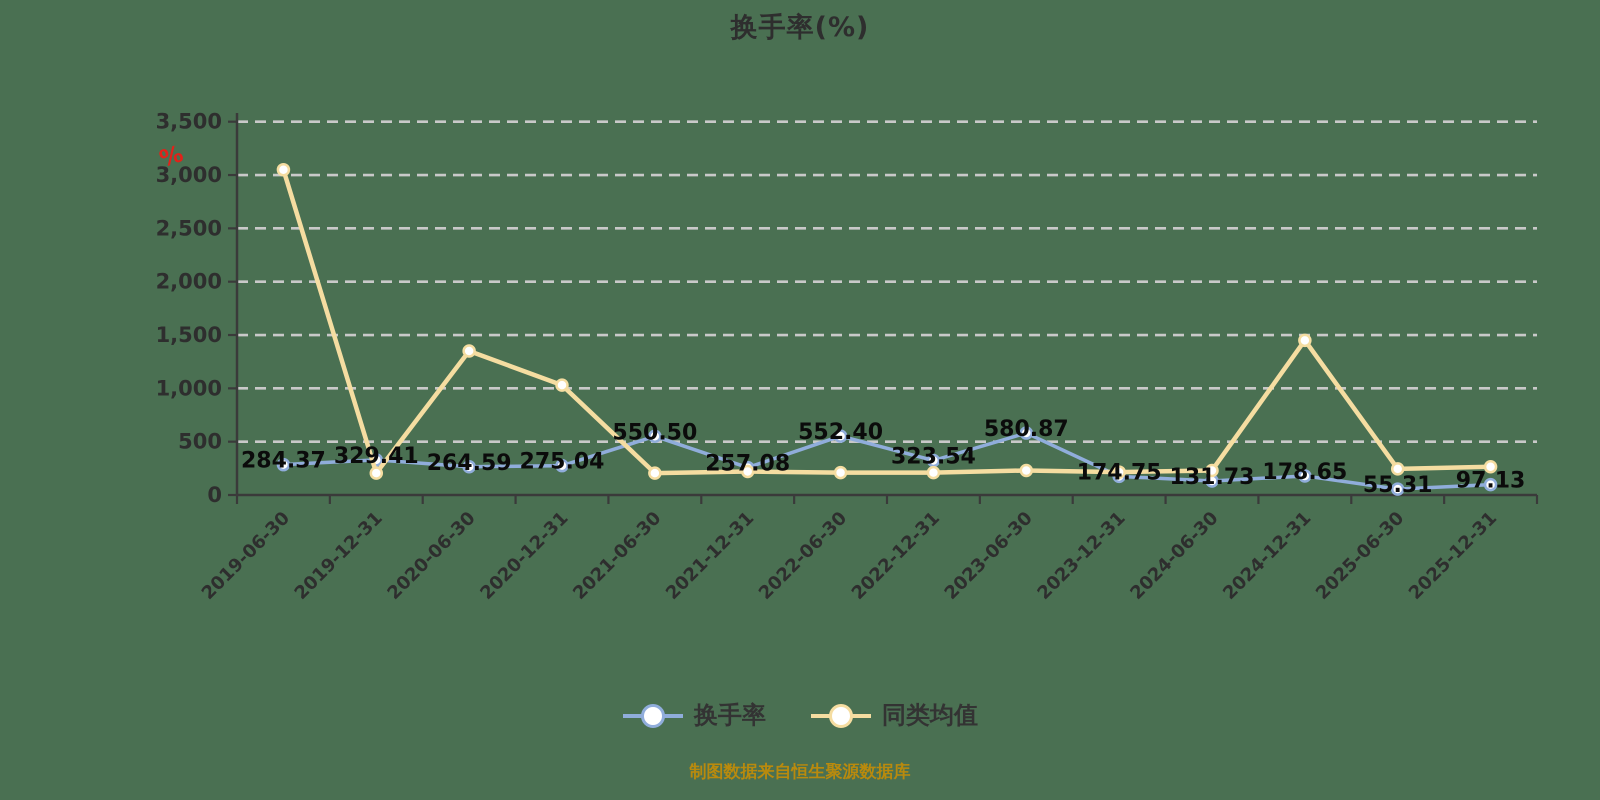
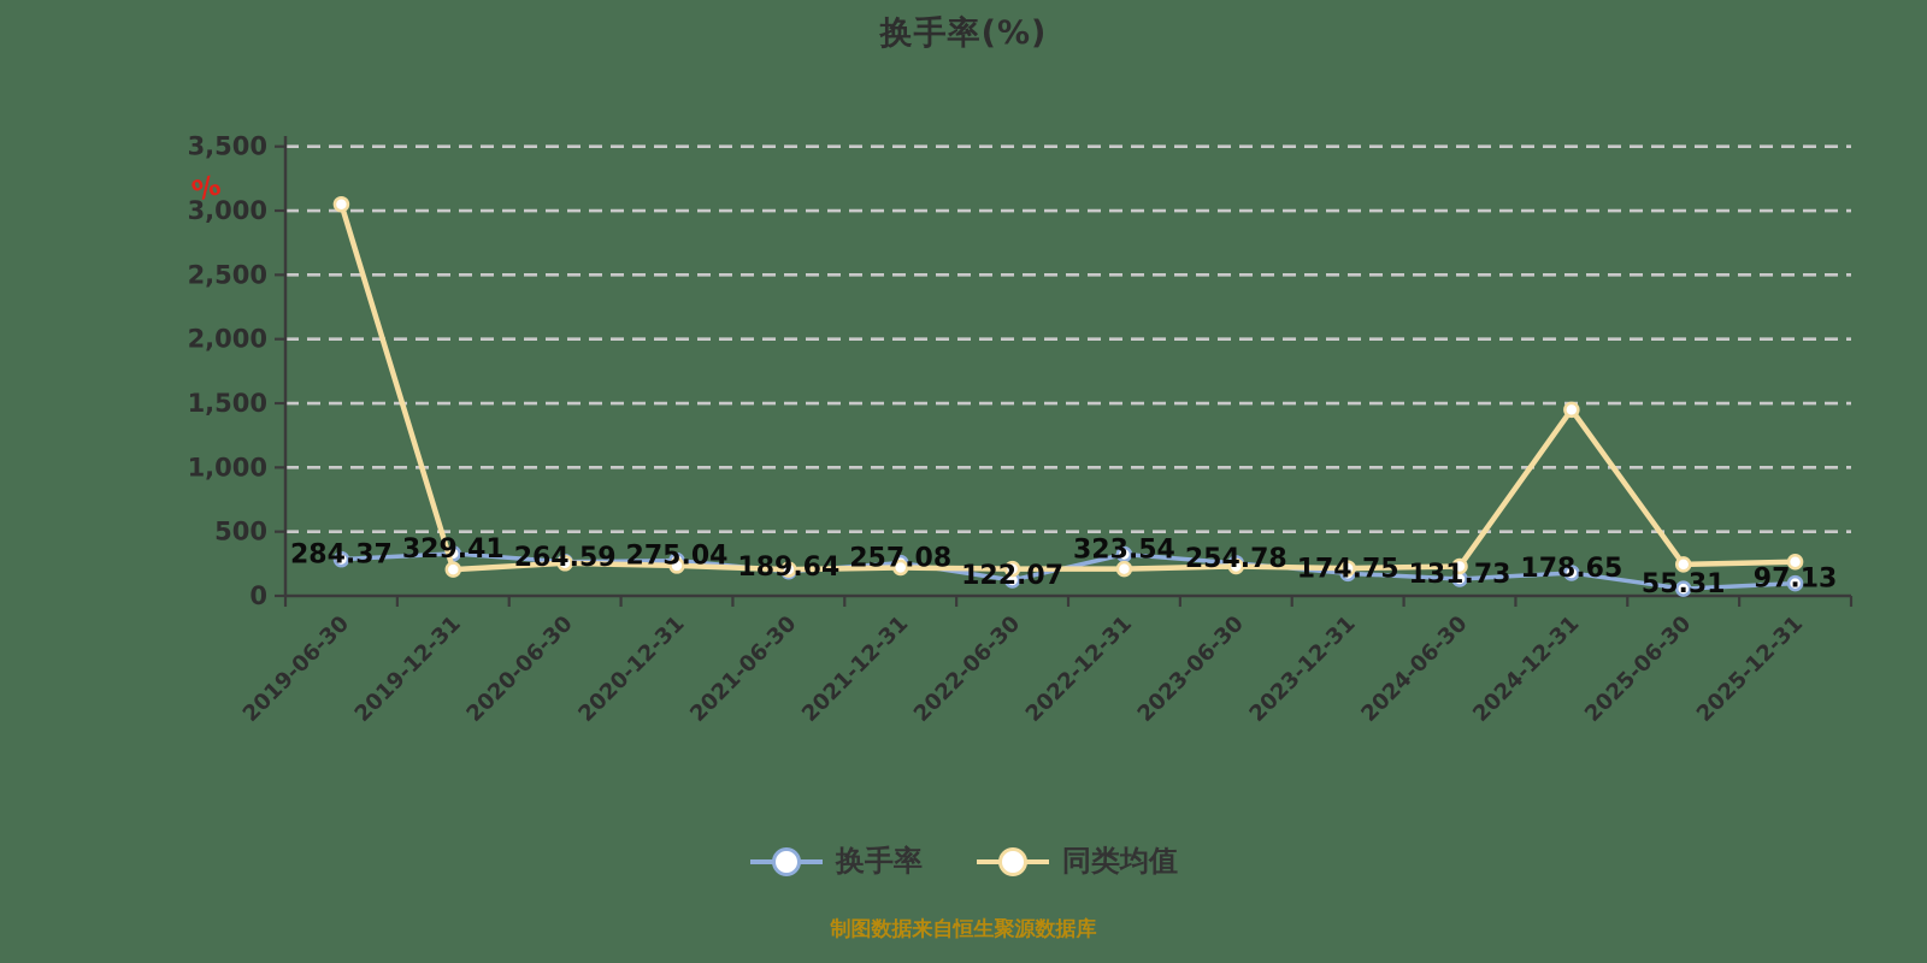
同类均值/2020-06-30: 1350 -> 260
同类均值/2020-12-31: 1030 -> 240
换手率/2021-06-30: 550.50 -> 189.64
换手率/2022-06-30: 552.40 -> 122.07
换手率/2023-06-30: 580.87 -> 254.78
